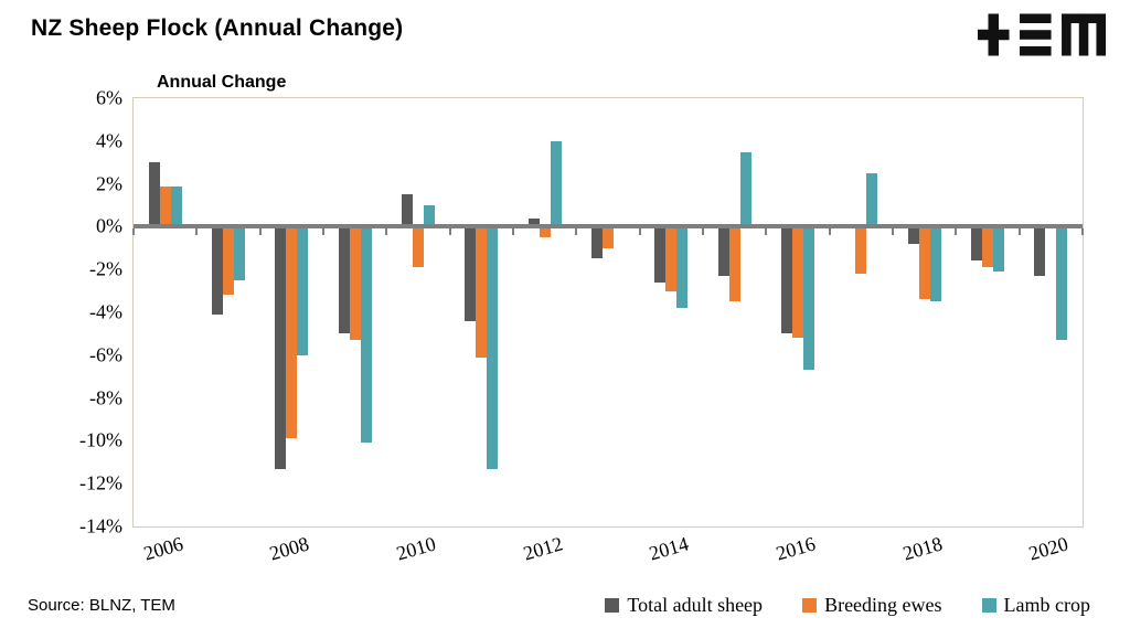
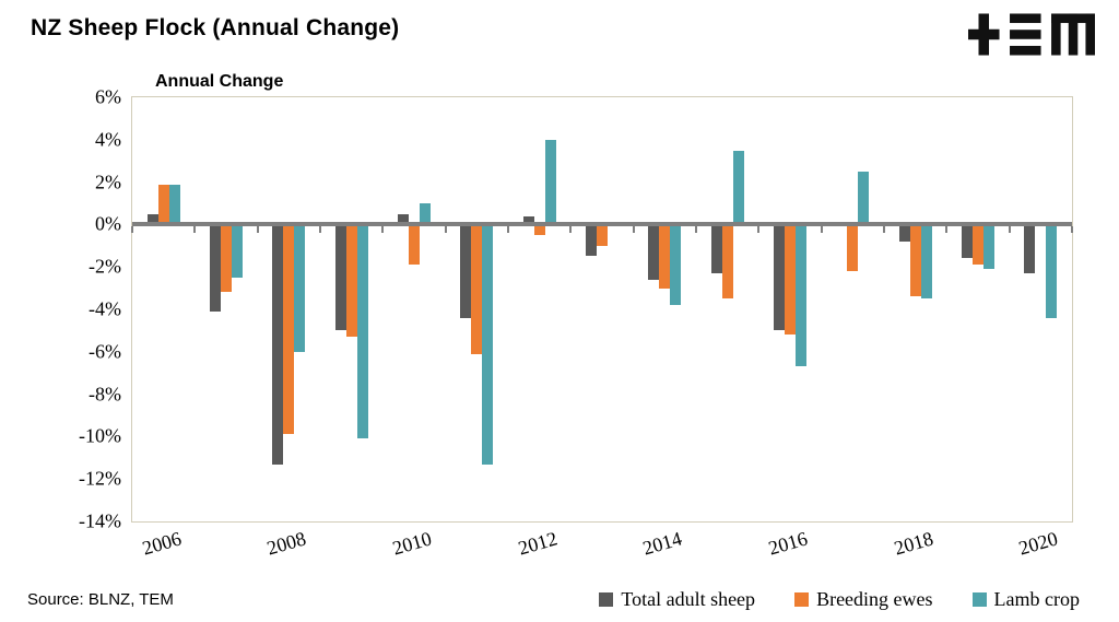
Total adult sheep/2006: 3.0% -> 0.5%
Total adult sheep/2010: 1.5% -> 0.5%
Lamb crop/2020: -5.3% -> -4.4%
